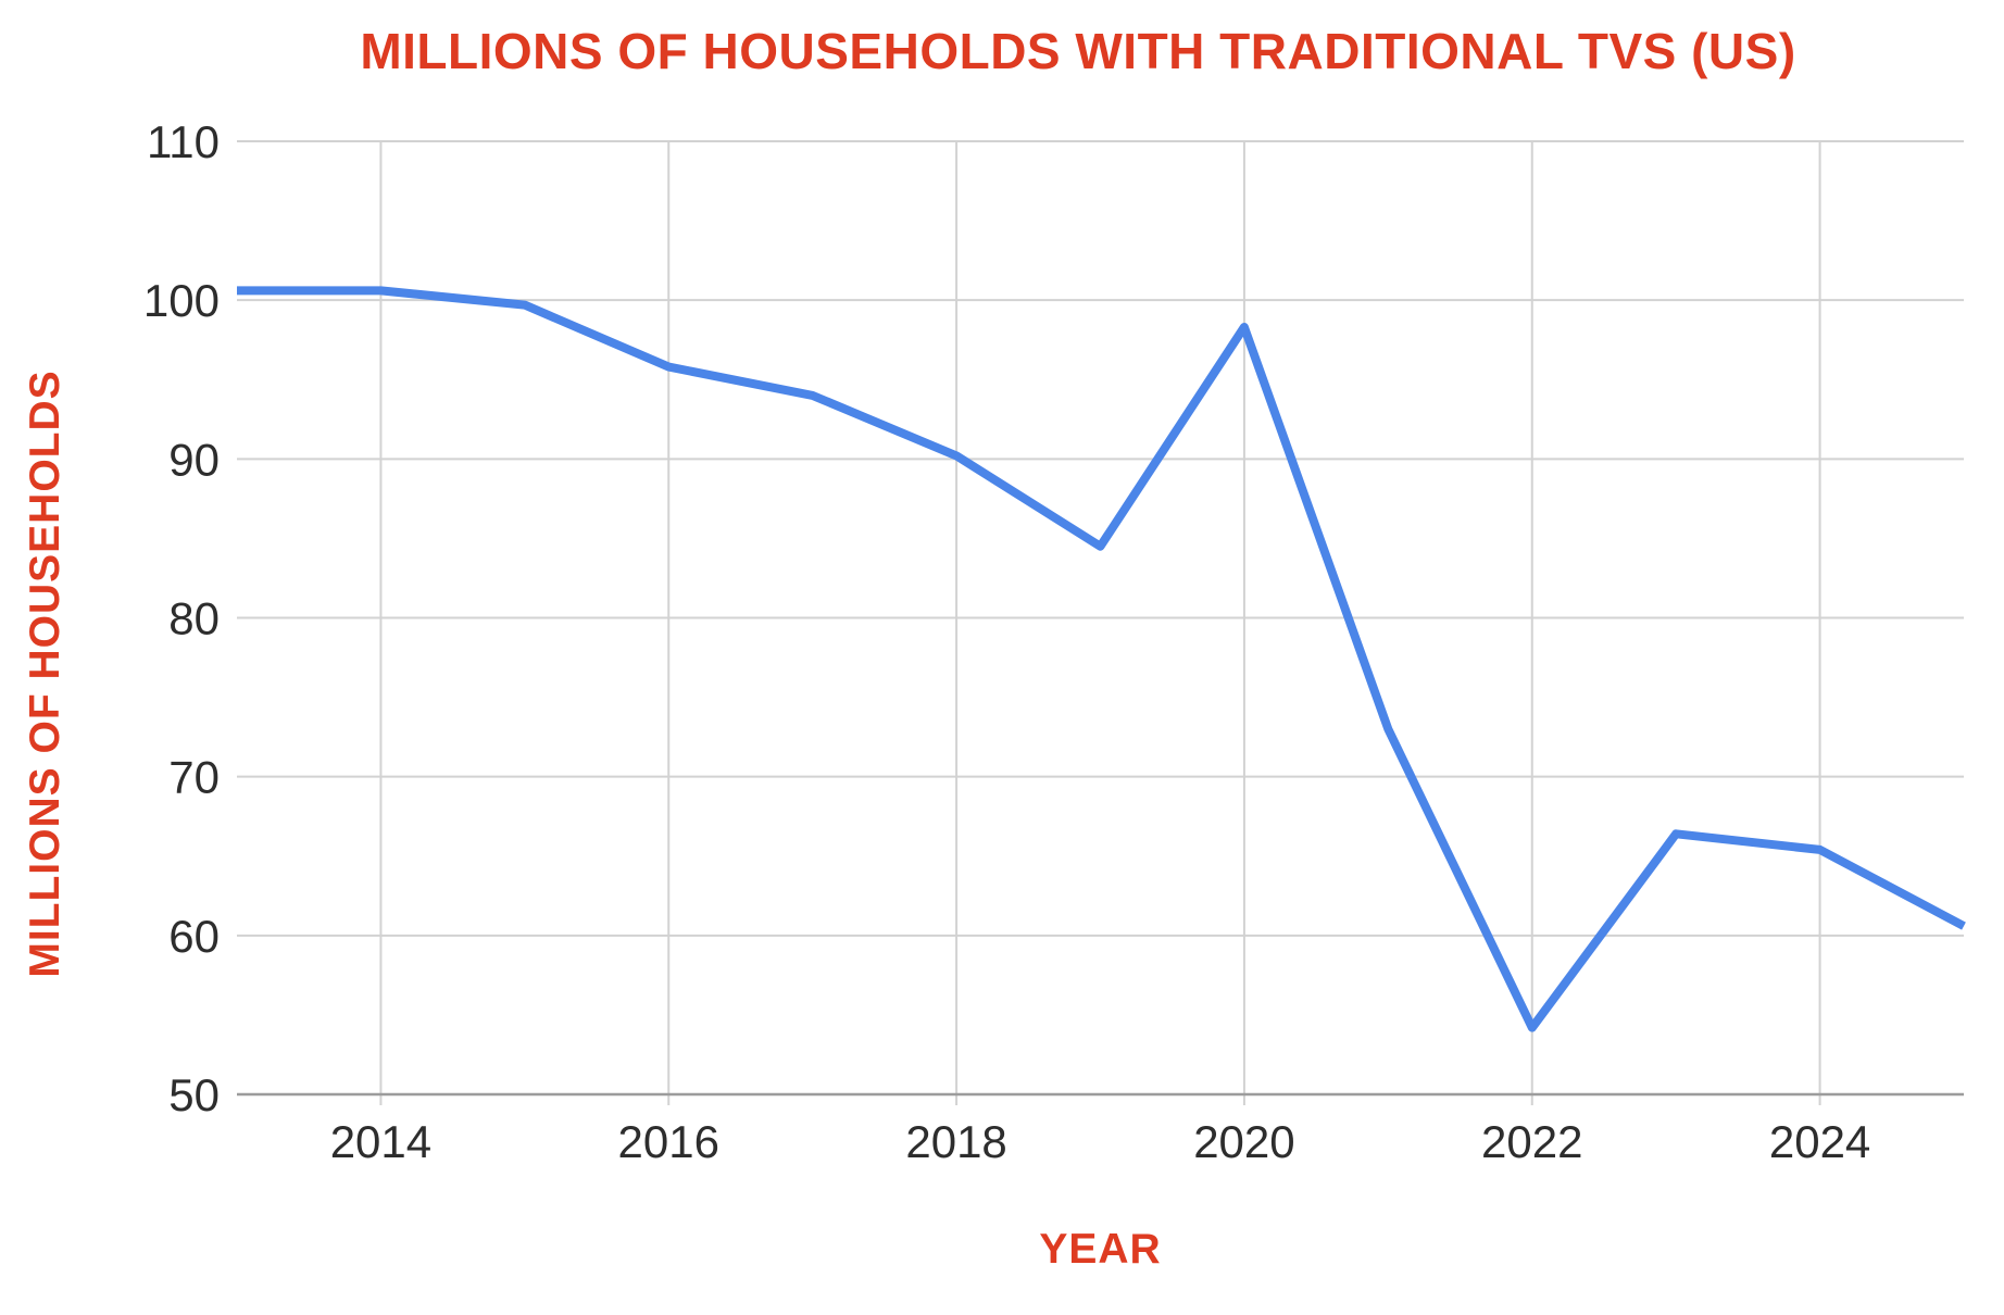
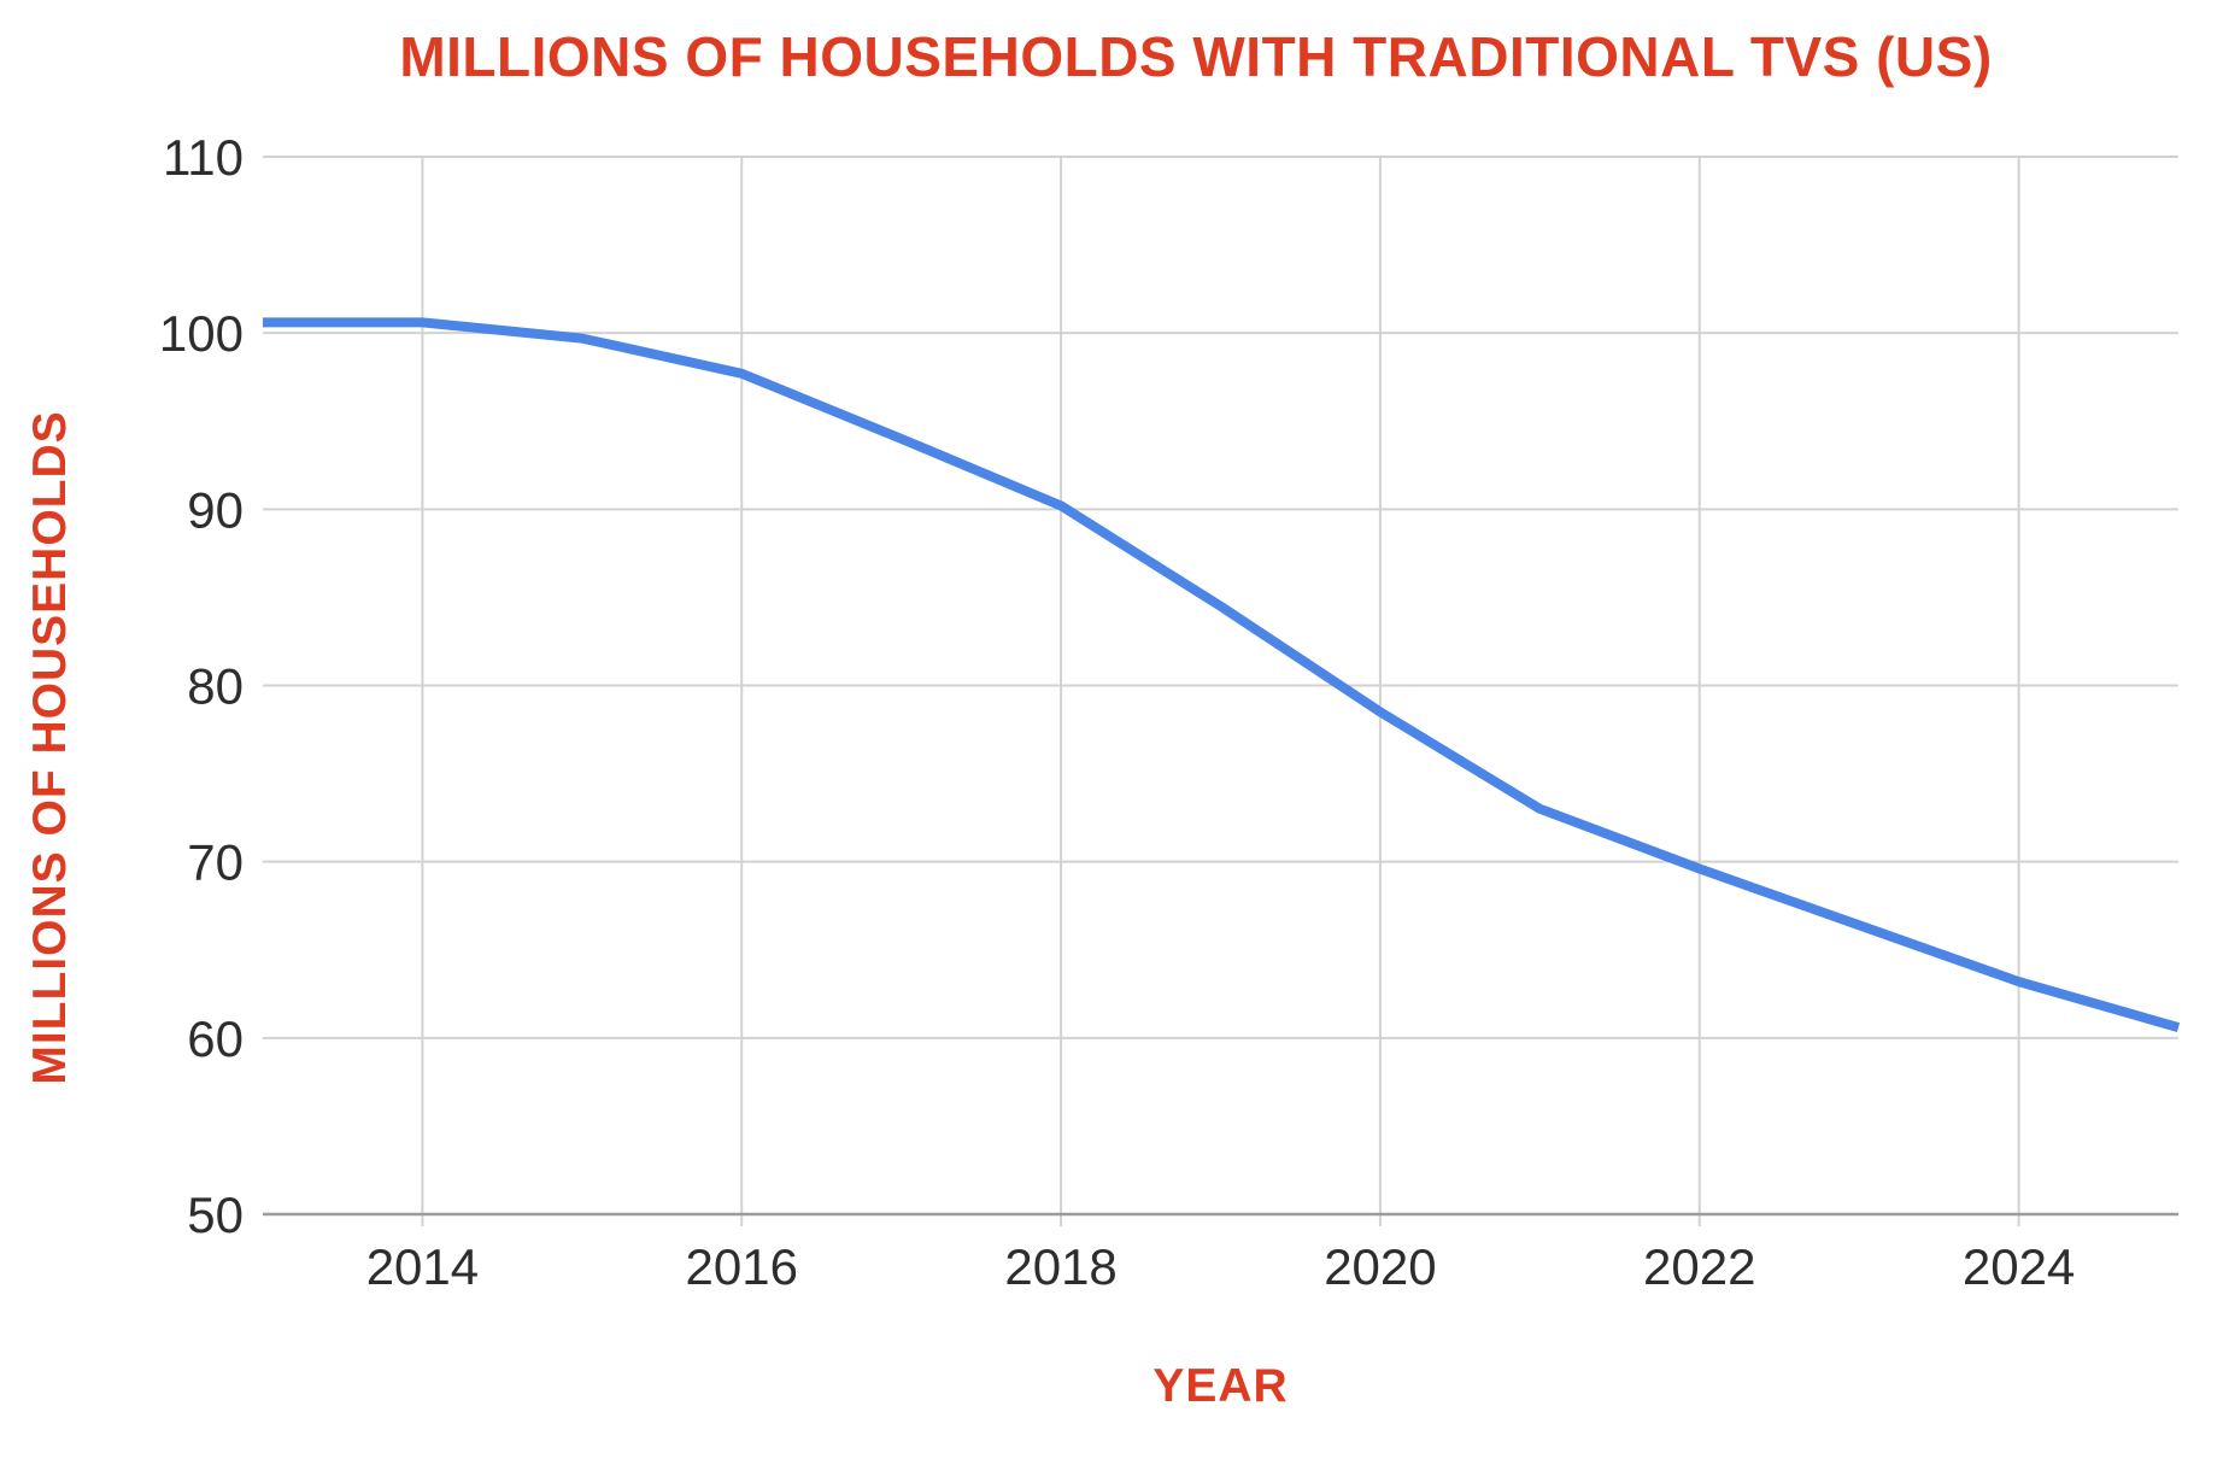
2016: 95.8 -> 97.7
2020: 98.3 -> 78.5
2022: 54.2 -> 69.6
2024: 65.4 -> 63.2
